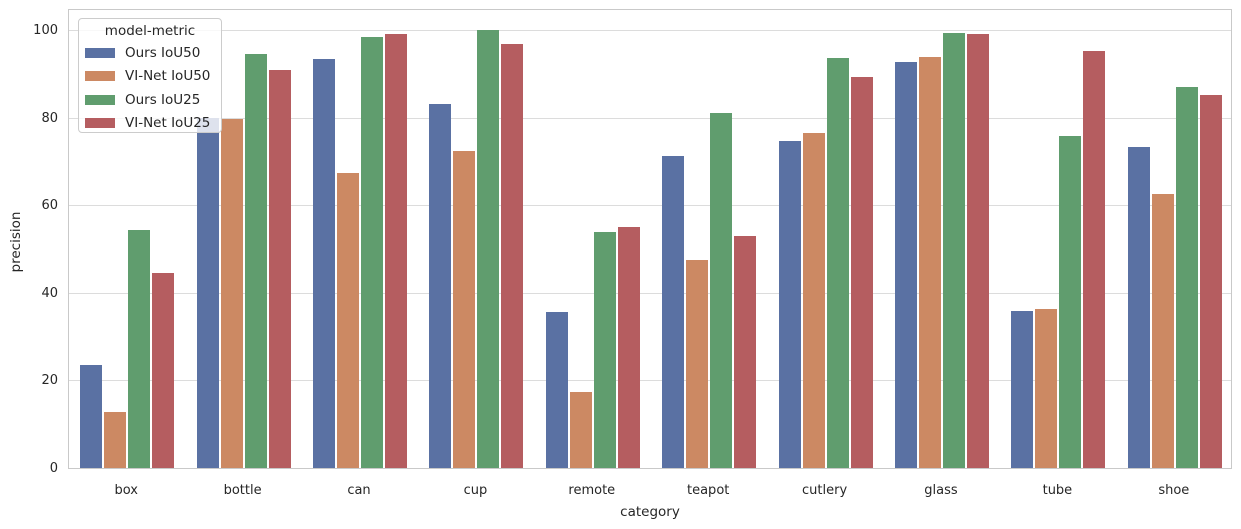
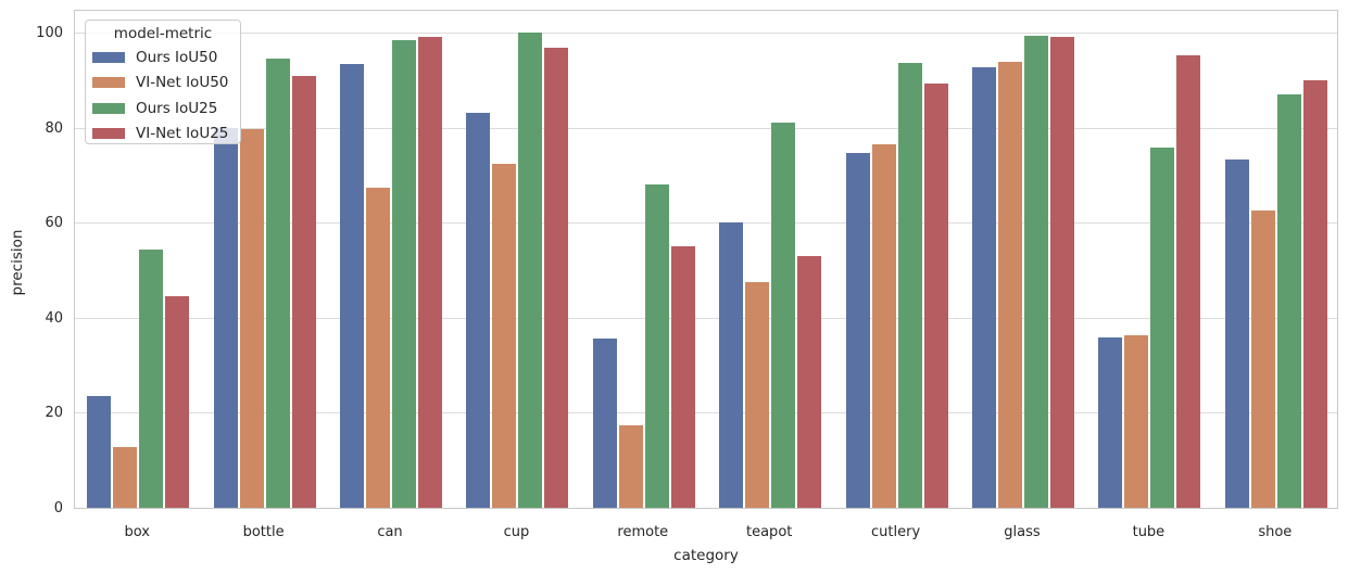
Ours IoU25/remote: 54 -> 68
Ours IoU50/teapot: 71 -> 60
VI-Net IoU25/shoe: 85 -> 90
